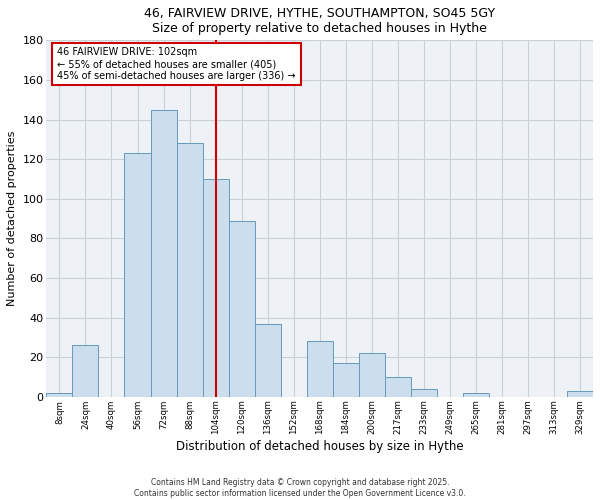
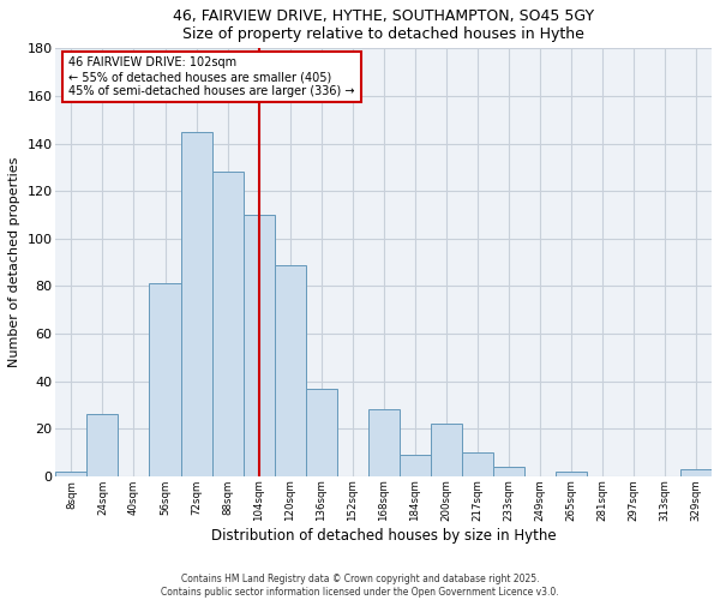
56sqm: 123 -> 81
184sqm: 17 -> 9
